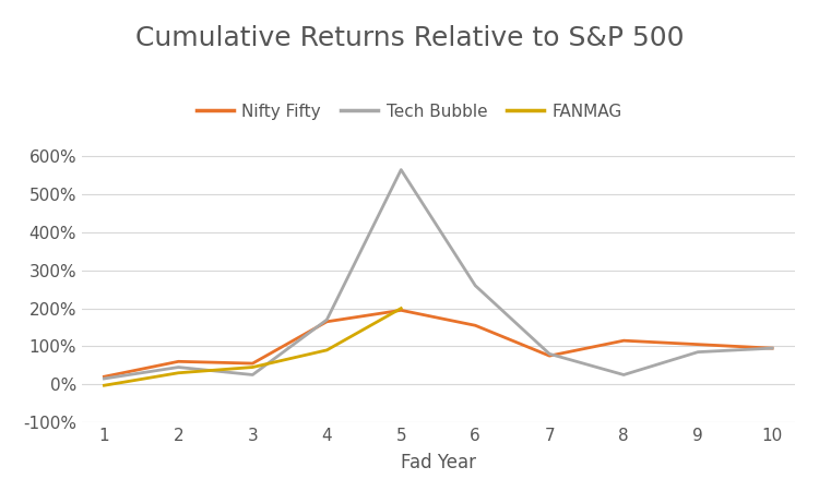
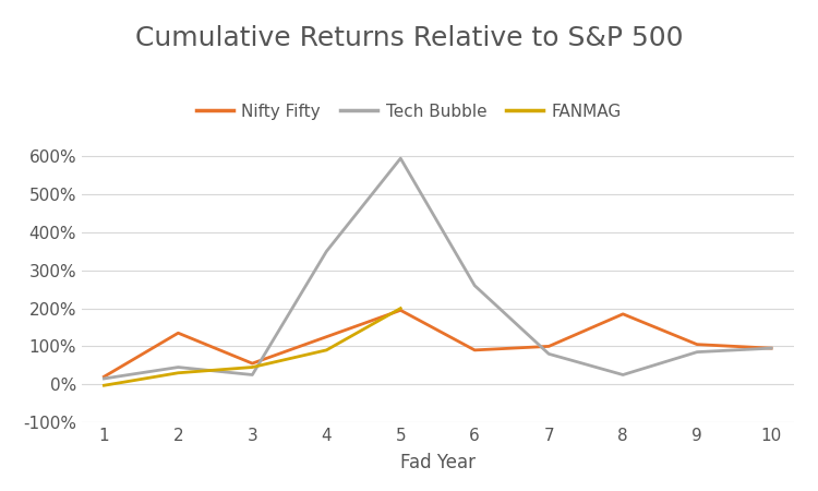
Nifty Fifty/2: 60% -> 135%
Nifty Fifty/4: 165% -> 125%
Tech Bubble/4: 170% -> 350%
Tech Bubble/5: 565% -> 595%
Nifty Fifty/6: 155% -> 90%
Nifty Fifty/7: 75% -> 100%
Nifty Fifty/8: 115% -> 185%
